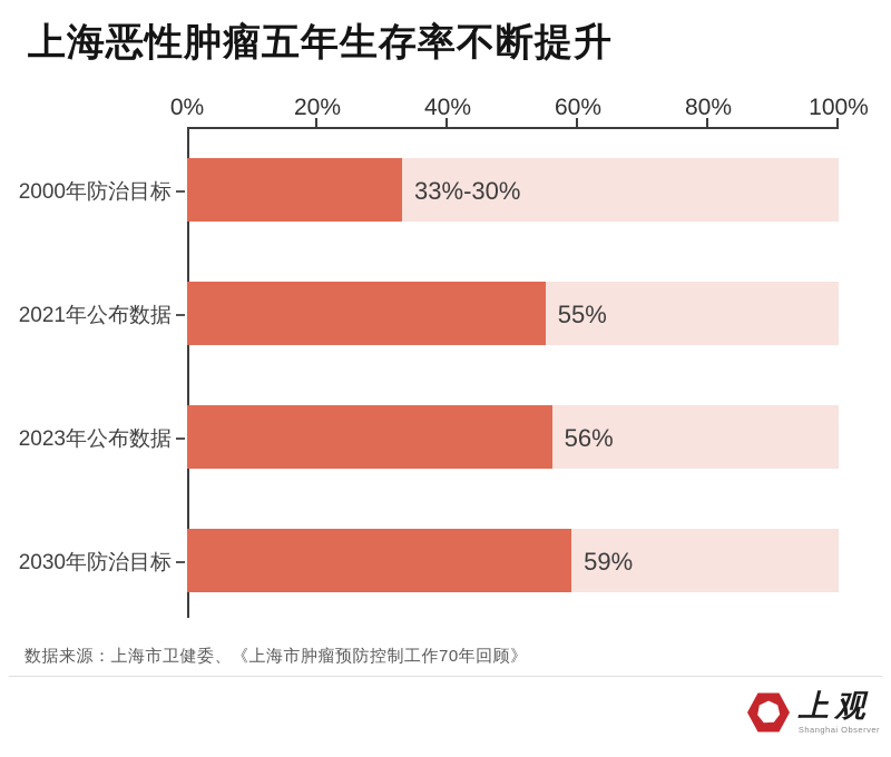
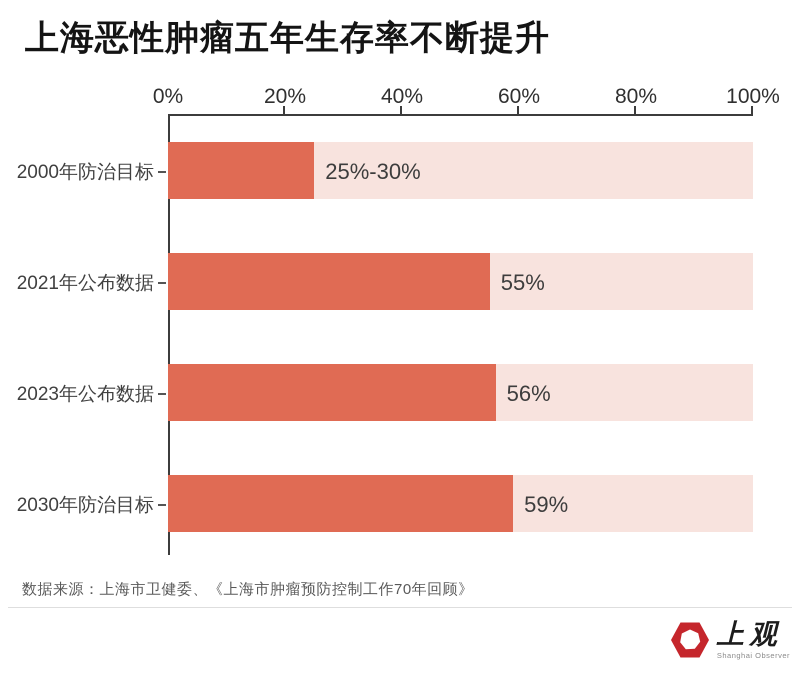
2000年防治目标: 33 -> 25
